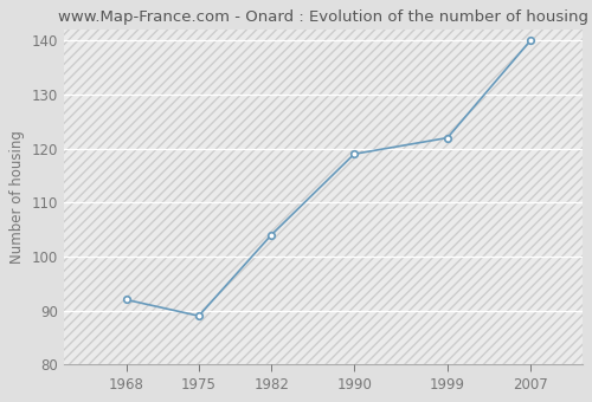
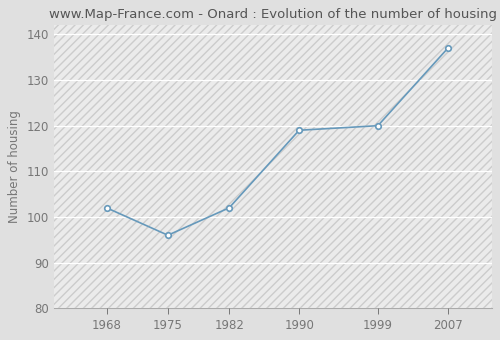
1968: 92 -> 102
1975: 89 -> 96
1982: 104 -> 102
1999: 122 -> 120
2007: 140 -> 137
